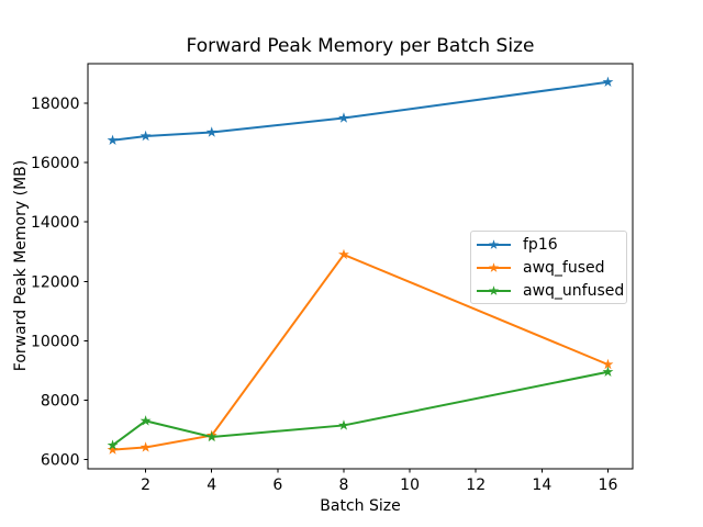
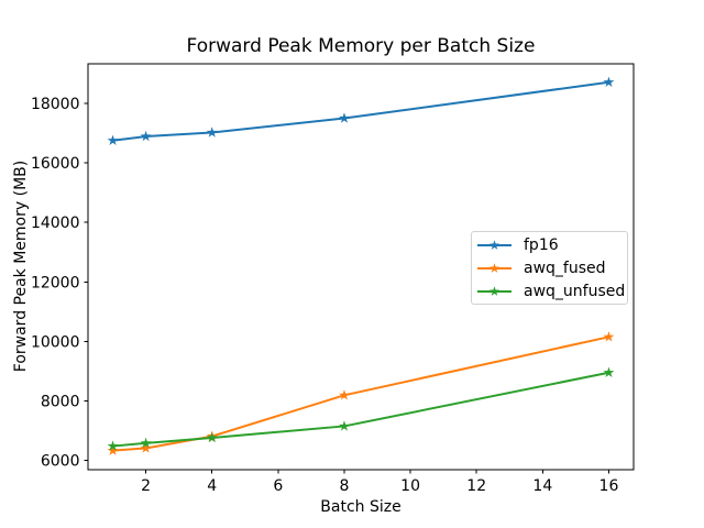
awq_unfused/2: 7300 -> 6600
awq_fused/8: 12900 -> 8200
awq_fused/16: 9200 -> 10200
